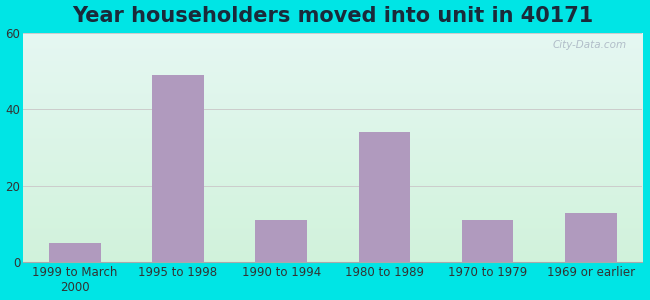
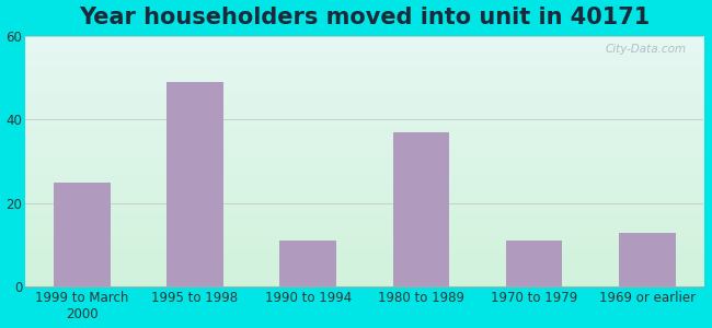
1999 to March 2000: 5 -> 25
1980 to 1989: 34 -> 37
